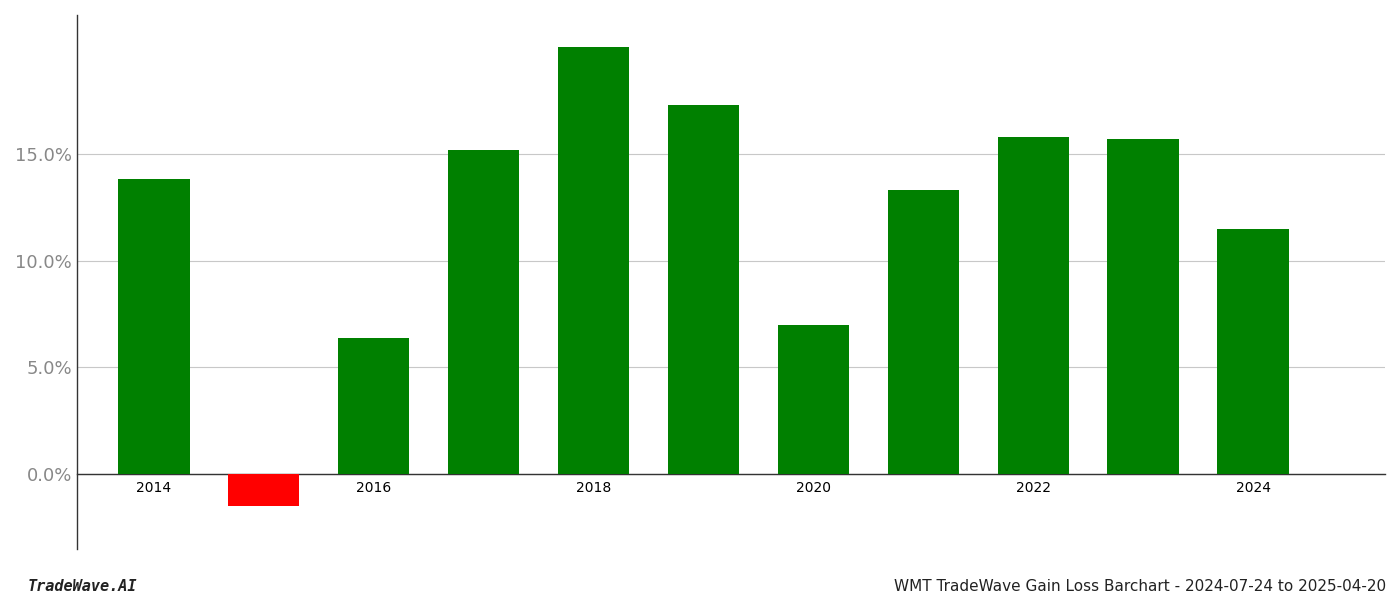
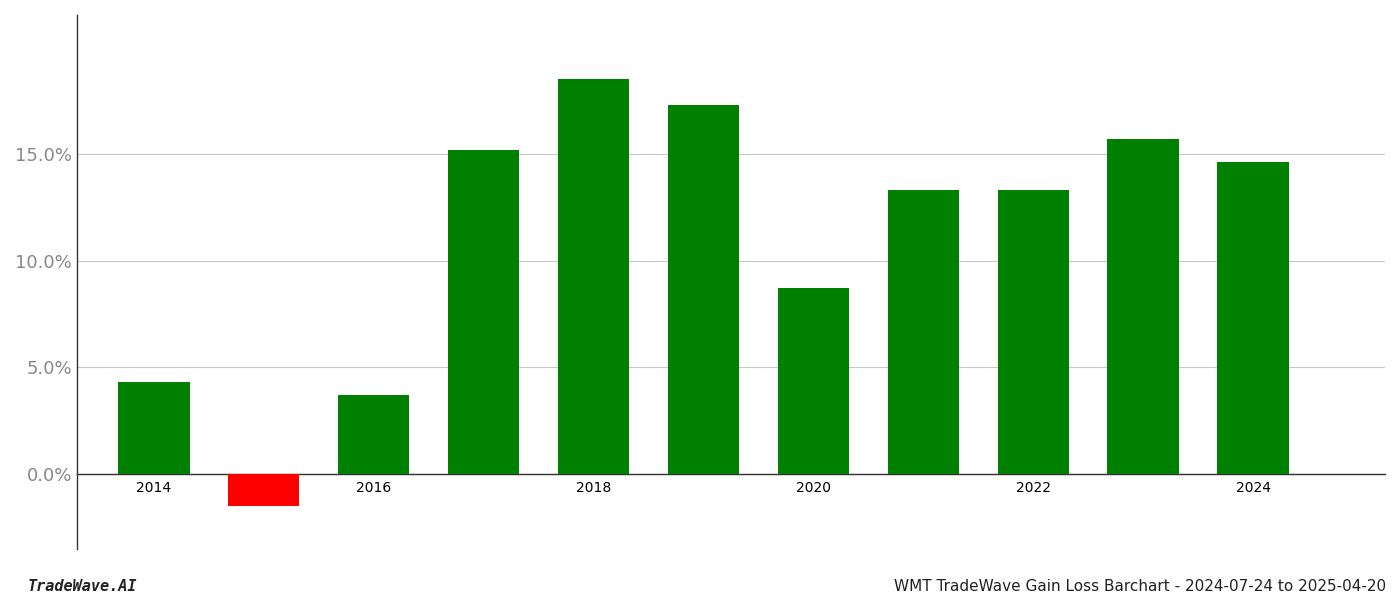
2014: 13.8% -> 4.3%
2016: 6.4% -> 3.7%
2018: 20.0% -> 18.5%
2020: 7.0% -> 8.7%
2022: 15.8% -> 13.3%
2024: 11.5% -> 14.6%
